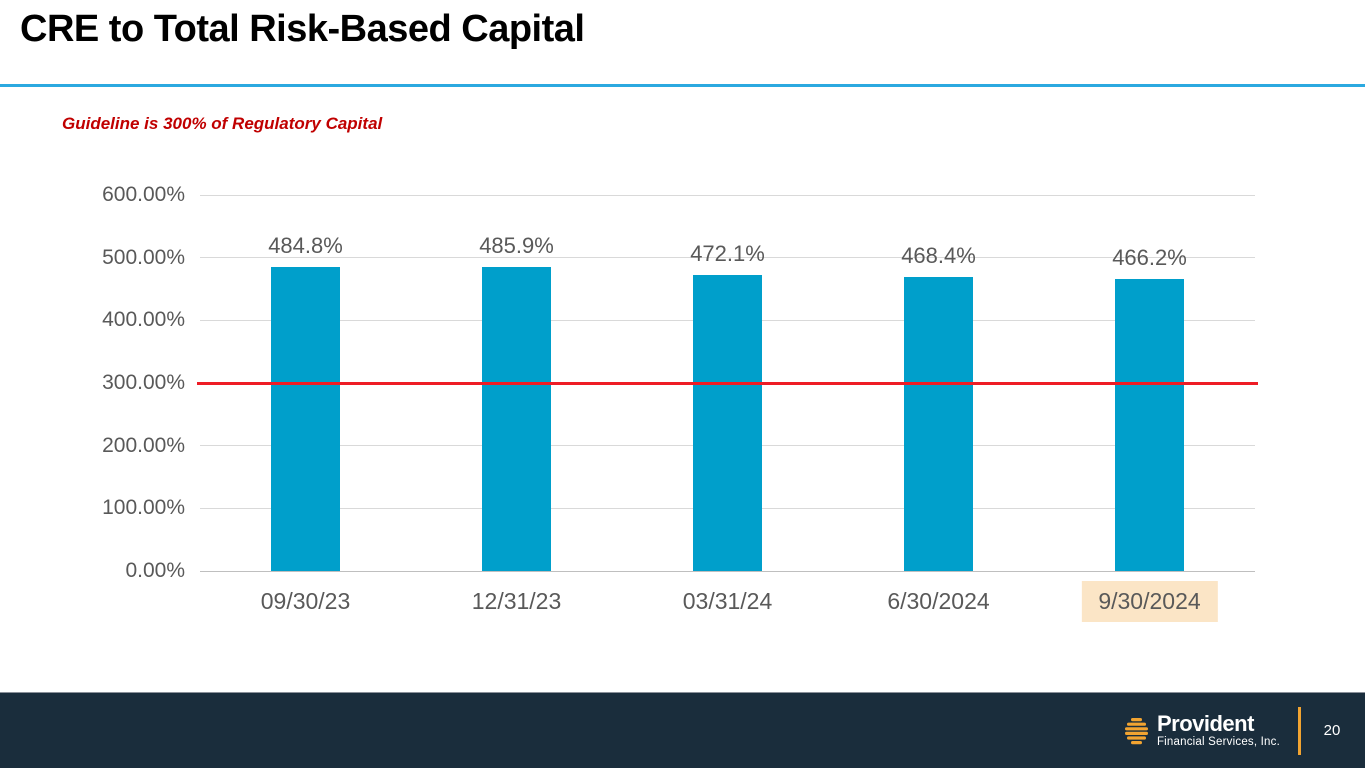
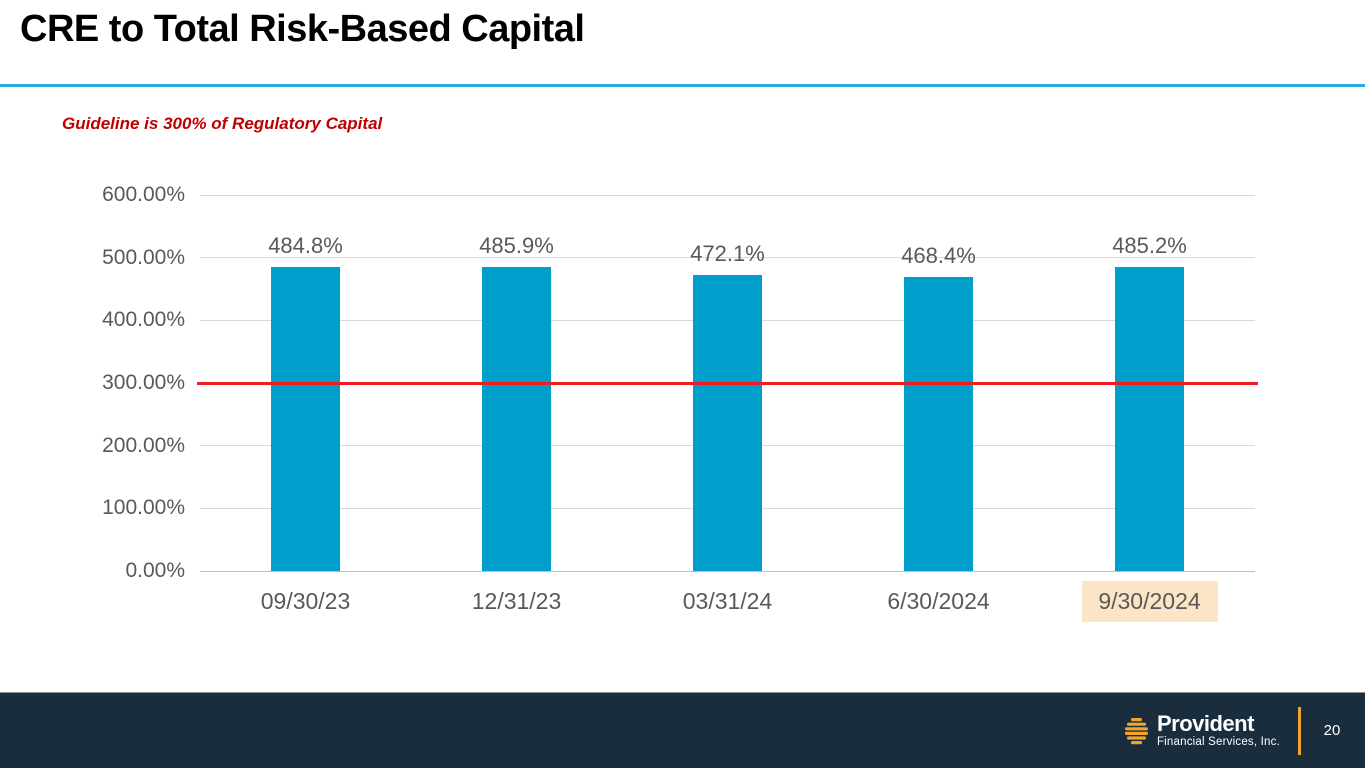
9/30/2024: 466.2% -> 485.2%
